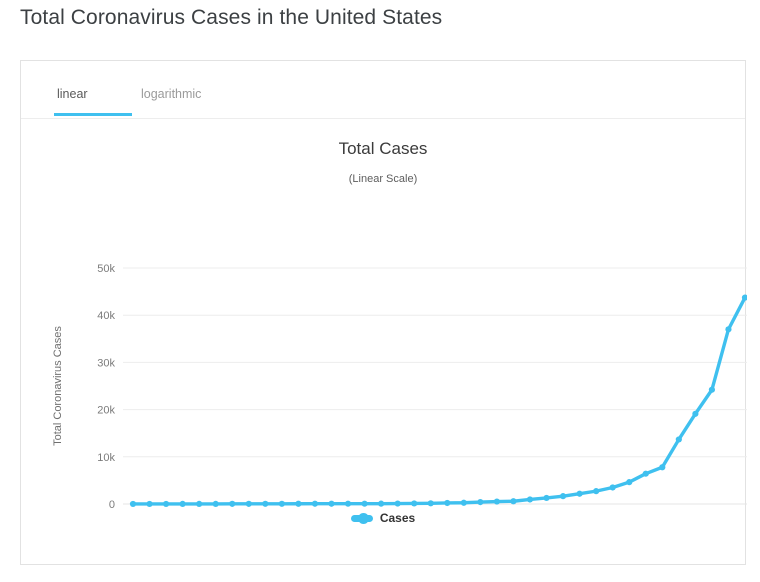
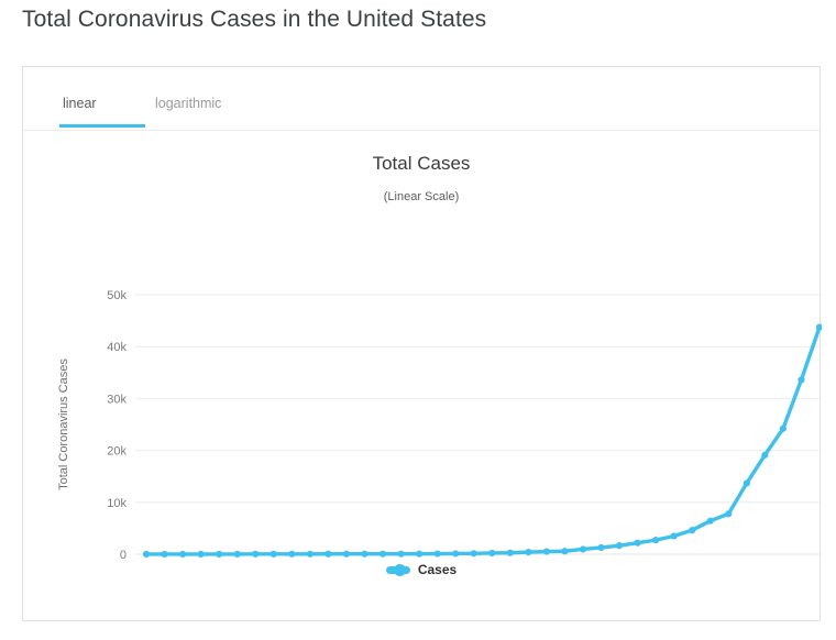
Mar 22: 37k -> 34k
